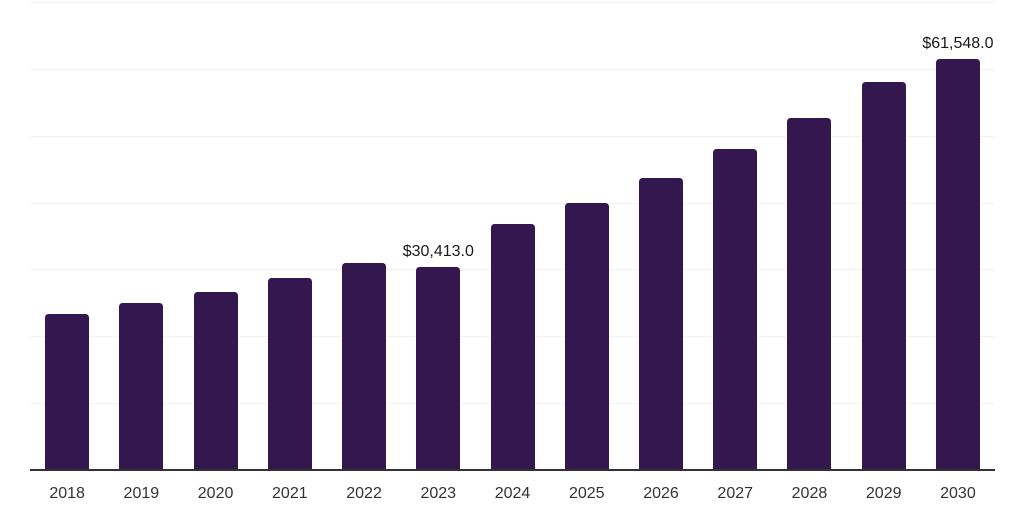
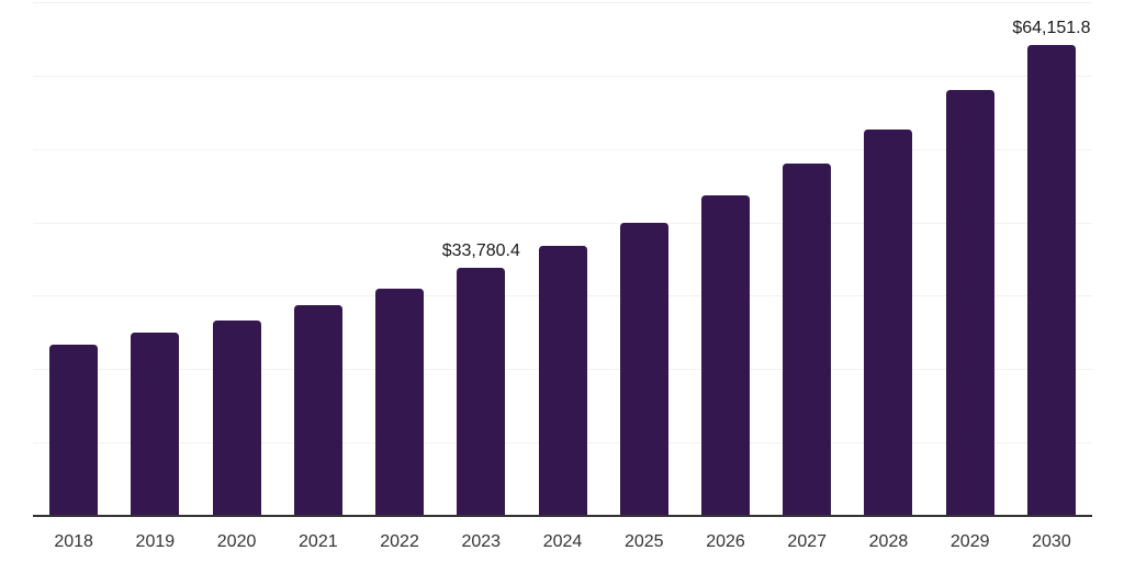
2023: $30,413.0 -> $33,780.4
2030: $61,548.0 -> $64,151.8
